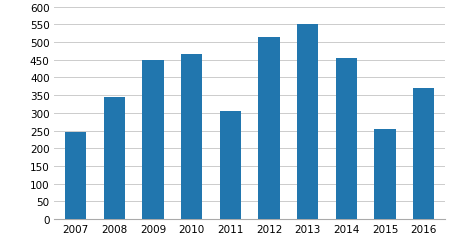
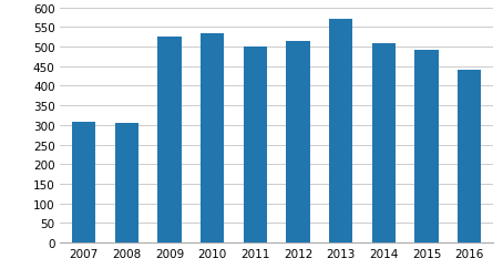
2007: 245 -> 307
2008: 345 -> 305
2009: 450 -> 525
2010: 465 -> 535
2011: 305 -> 500
2013: 550 -> 572
2014: 455 -> 508
2015: 255 -> 492
2016: 370 -> 440
